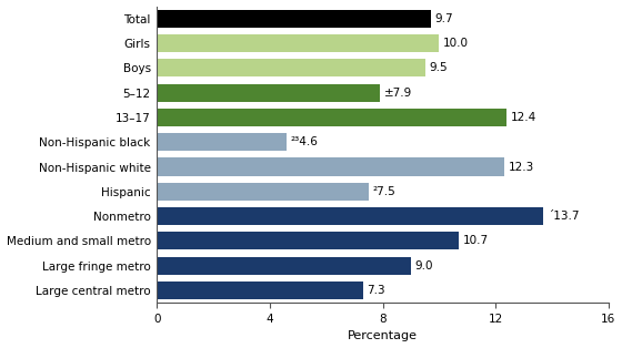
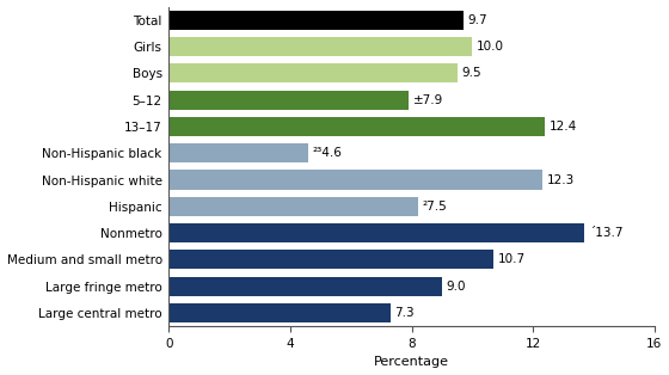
Hispanic: 7.5 -> 8.2
